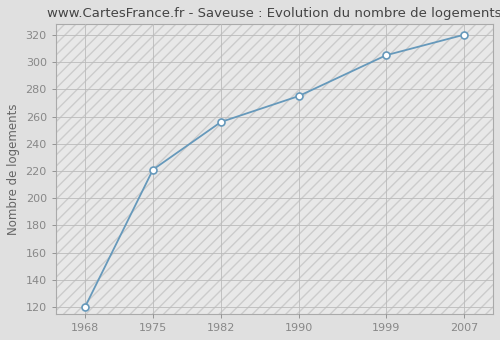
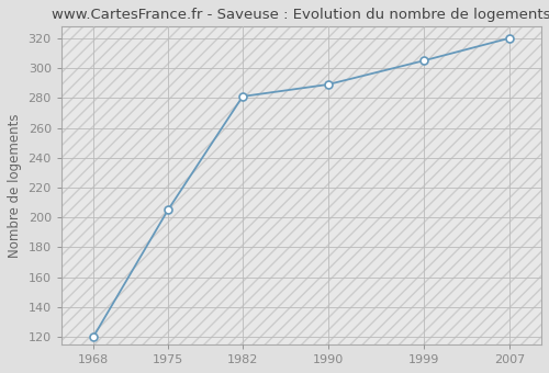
1975: 221 -> 205
1982: 256 -> 281
1990: 275 -> 289
